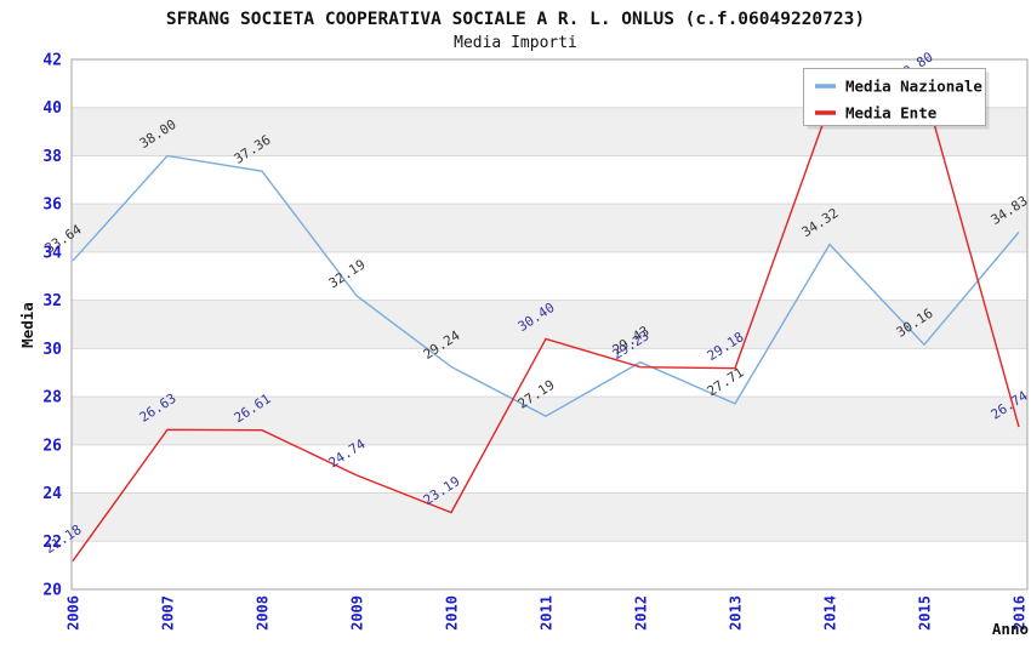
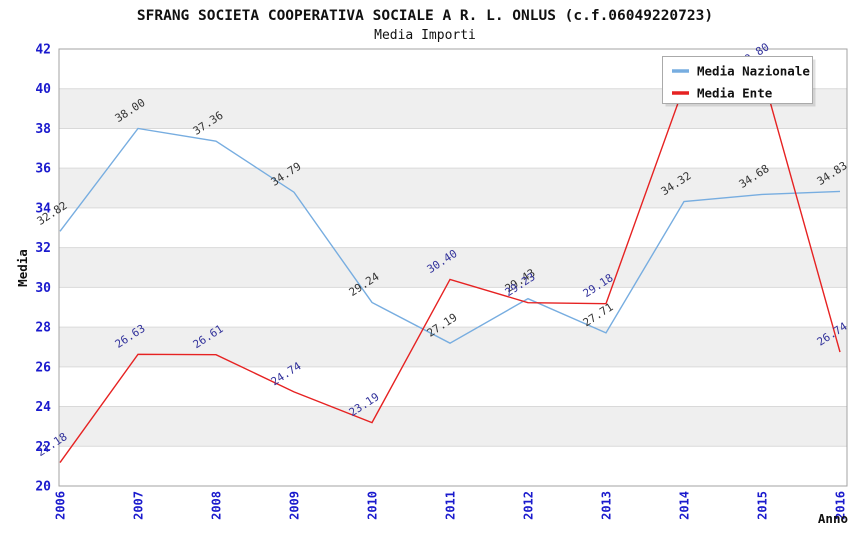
Media Nazionale/2006: 33.64 -> 32.82
Media Nazionale/2009: 32.19 -> 34.79
Media Nazionale/2015: 30.16 -> 34.68
